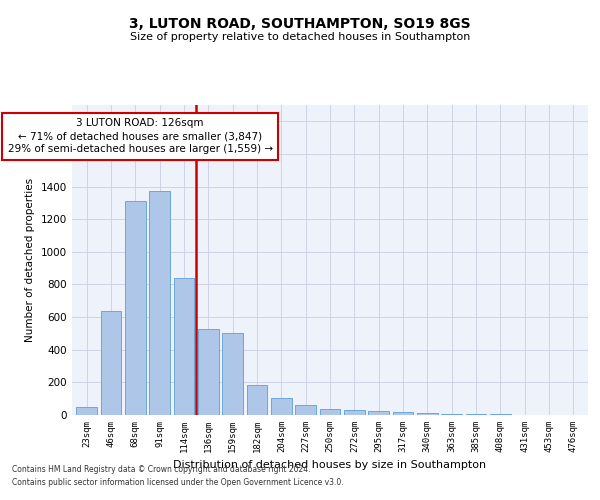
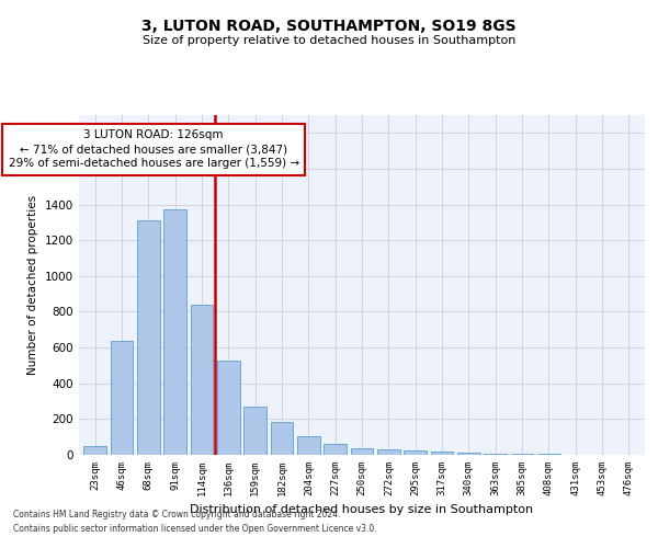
159sqm: 500 -> 270
